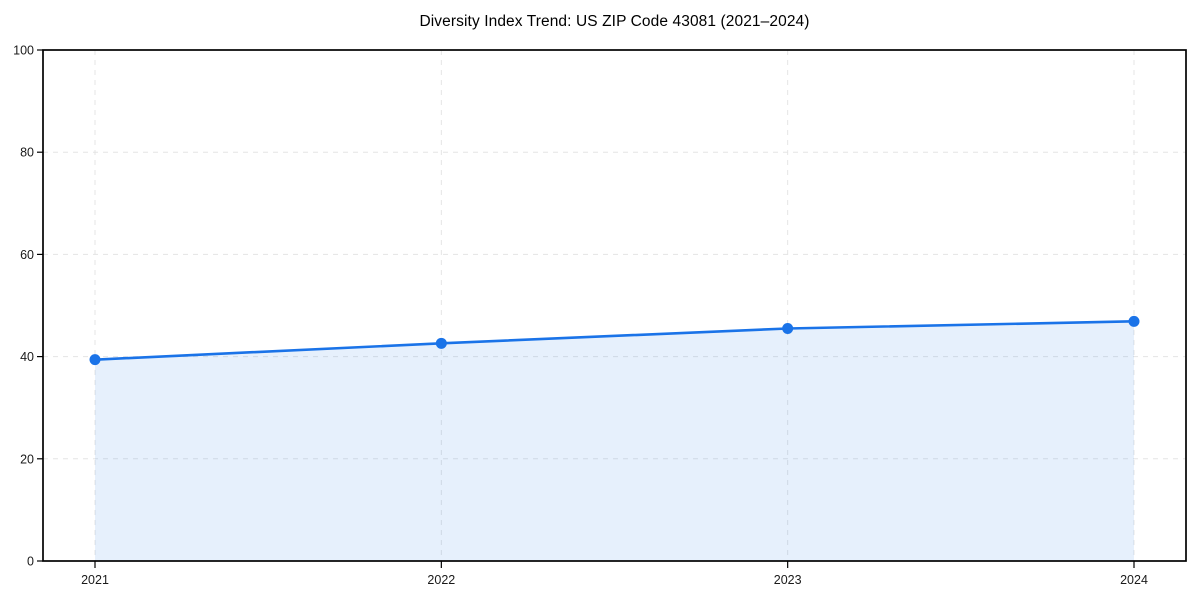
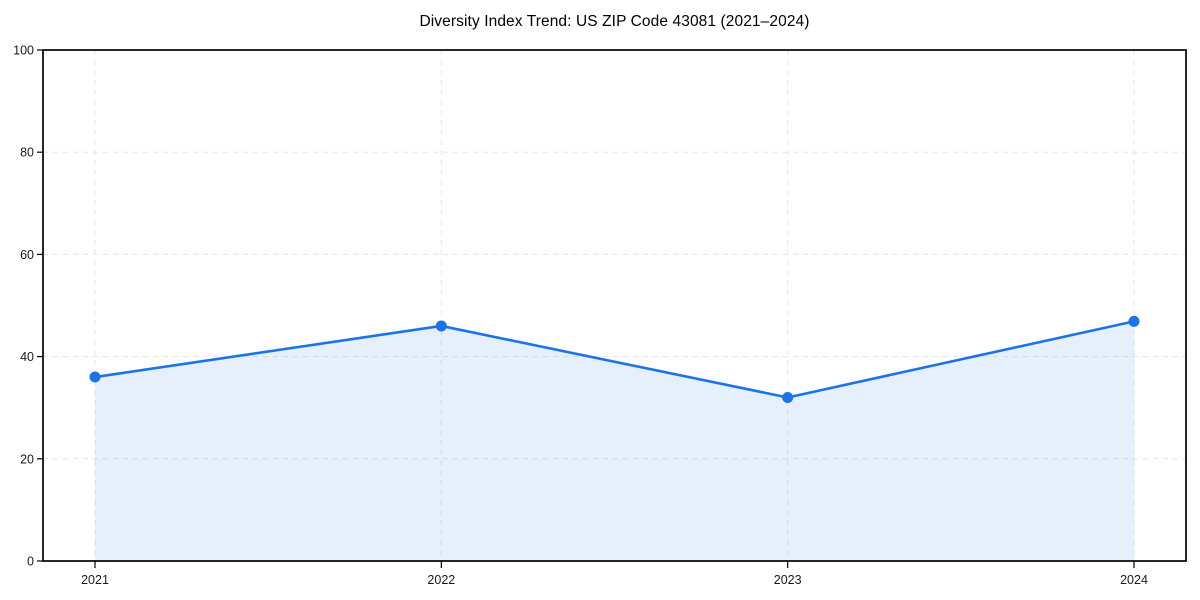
2021: 39 -> 36
2022: 43 -> 46
2023: 46 -> 32
